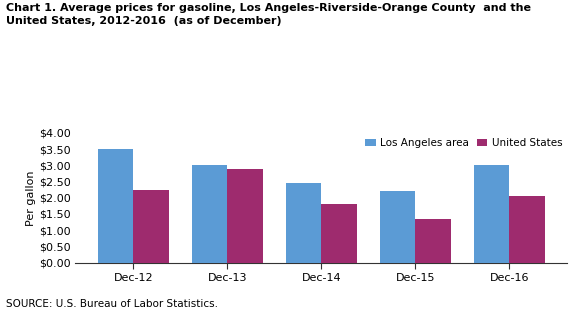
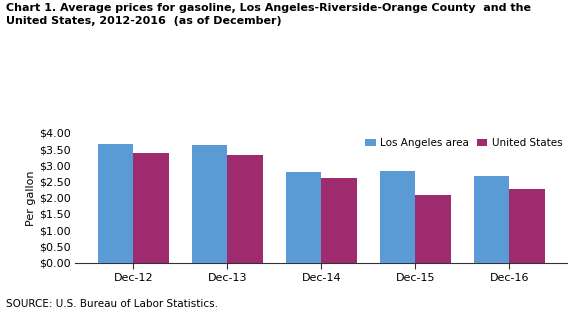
Los Angeles area/Dec-12: $3.50 -> $3.67
United States/Dec-12: $2.25 -> $3.37
Los Angeles area/Dec-13: $3.00 -> $3.64
United States/Dec-13: $2.90 -> $3.32
Los Angeles area/Dec-14: $2.45 -> $2.80
United States/Dec-14: $1.80 -> $2.61
Los Angeles area/Dec-15: $2.20 -> $2.82
United States/Dec-15: $1.35 -> $2.09
Los Angeles area/Dec-16: $3.00 -> $2.66
United States/Dec-16: $2.05 -> $2.28
